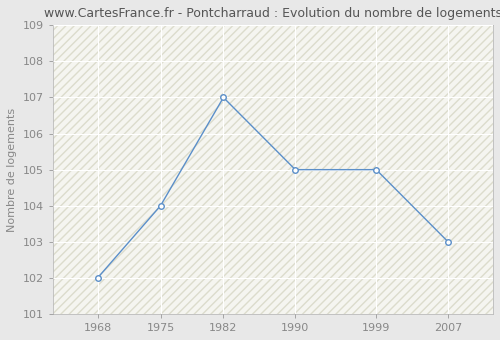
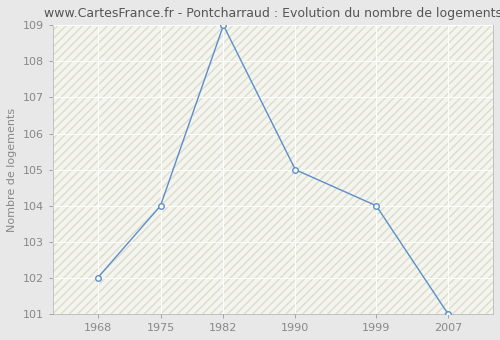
1982: 107 -> 109
1999: 105 -> 104
2007: 103 -> 101
